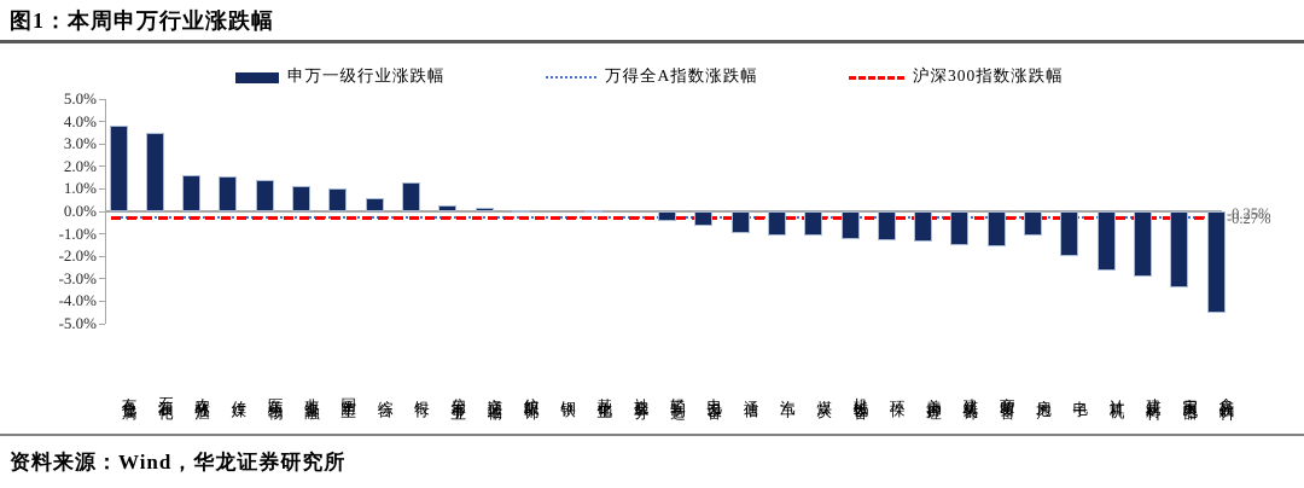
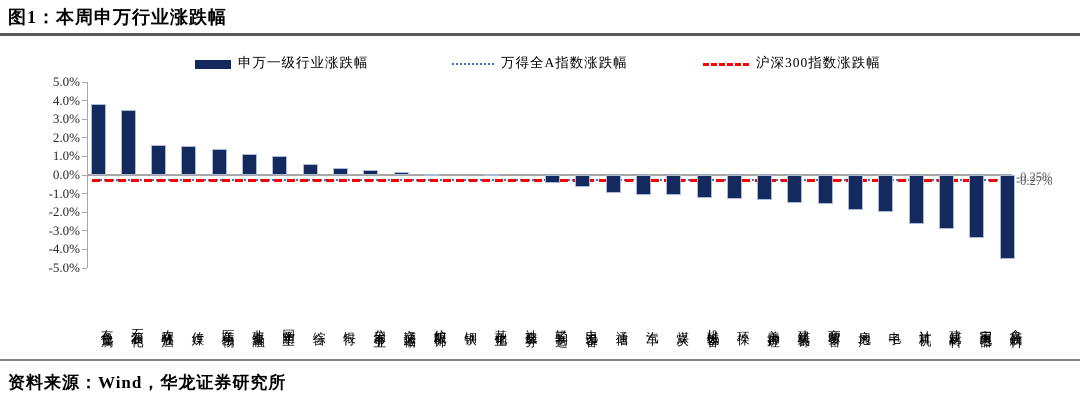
银行: 1.3% -> 0.4%
房地产: -1.1% -> -1.9%
